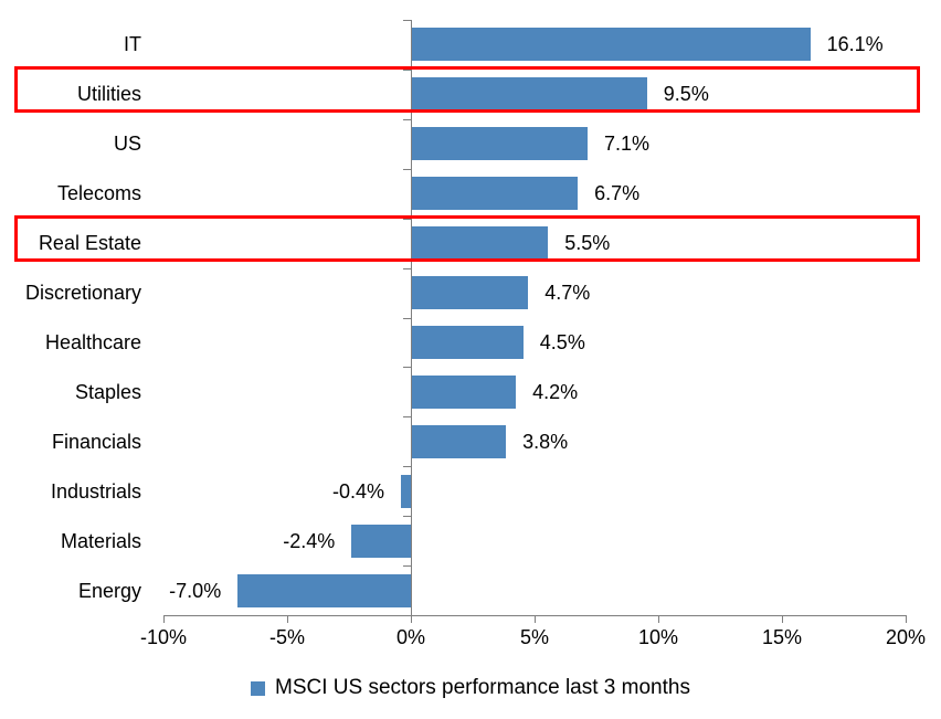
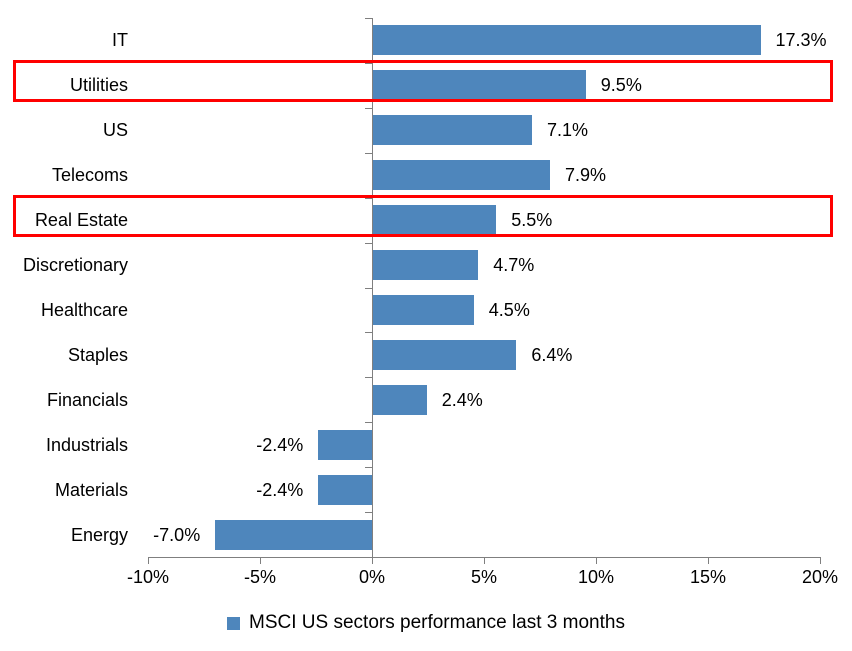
IT: 16.1% -> 17.3%
Telecoms: 6.7% -> 7.9%
Staples: 4.2% -> 6.4%
Financials: 3.8% -> 2.4%
Industrials: -0.4% -> -2.4%
